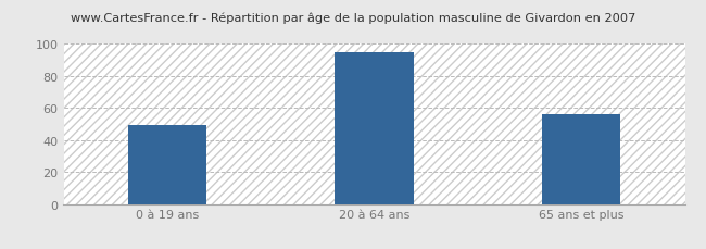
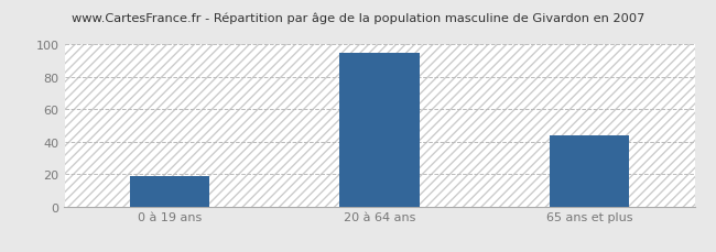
0 à 19 ans: 49 -> 19
65 ans et plus: 56 -> 44
